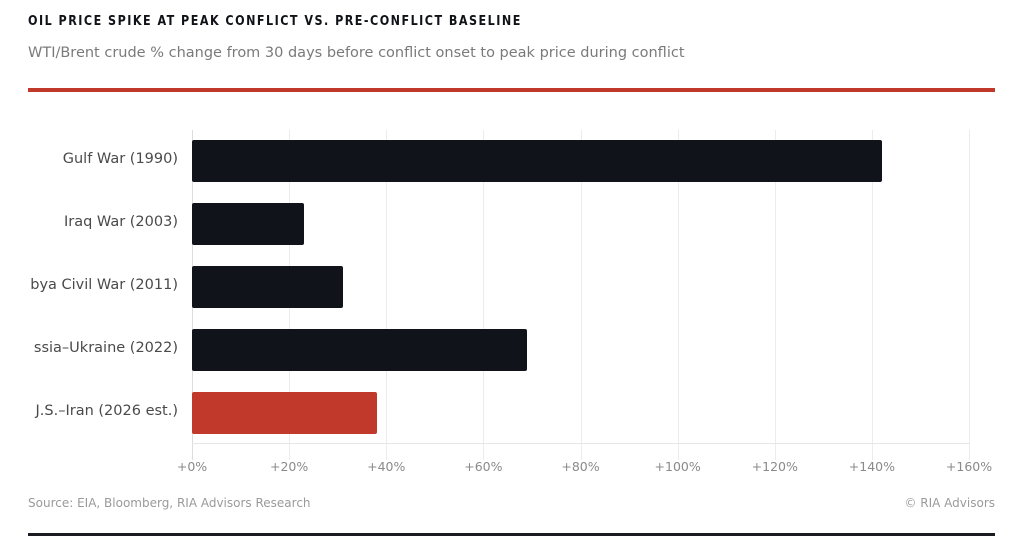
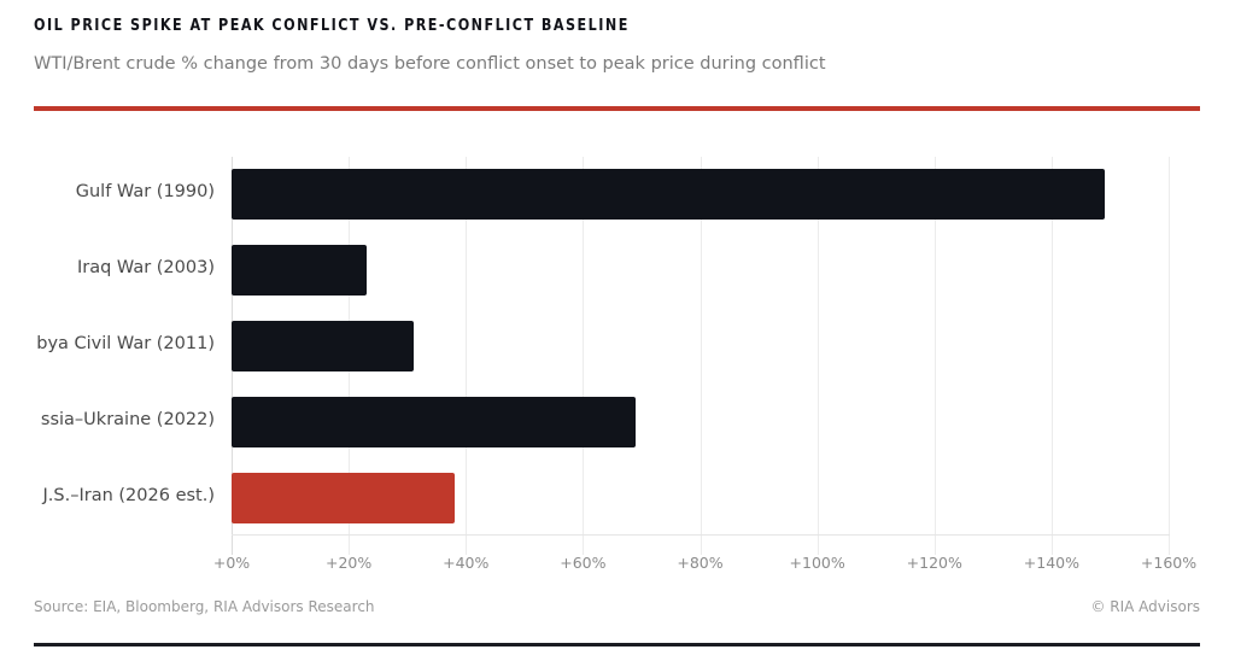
Gulf War (1990): 142% -> 149%
